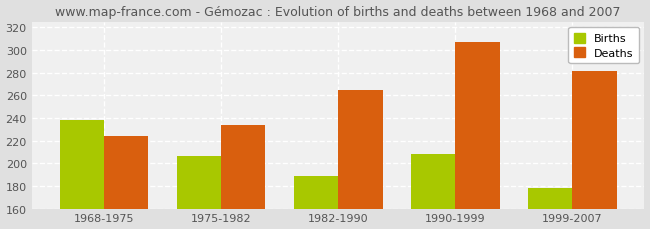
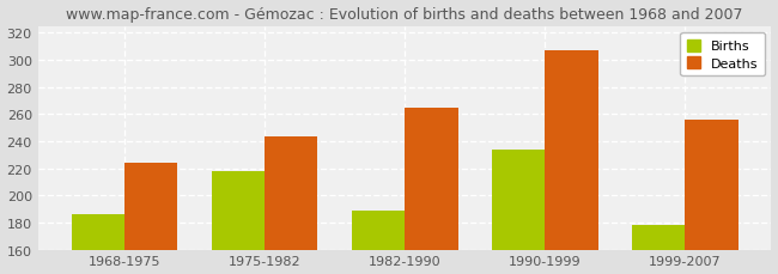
Births/1968-1975: 238 -> 186
Births/1975-1982: 206 -> 218
Deaths/1975-1982: 234 -> 243
Births/1990-1999: 208 -> 234
Deaths/1999-2007: 281 -> 256
